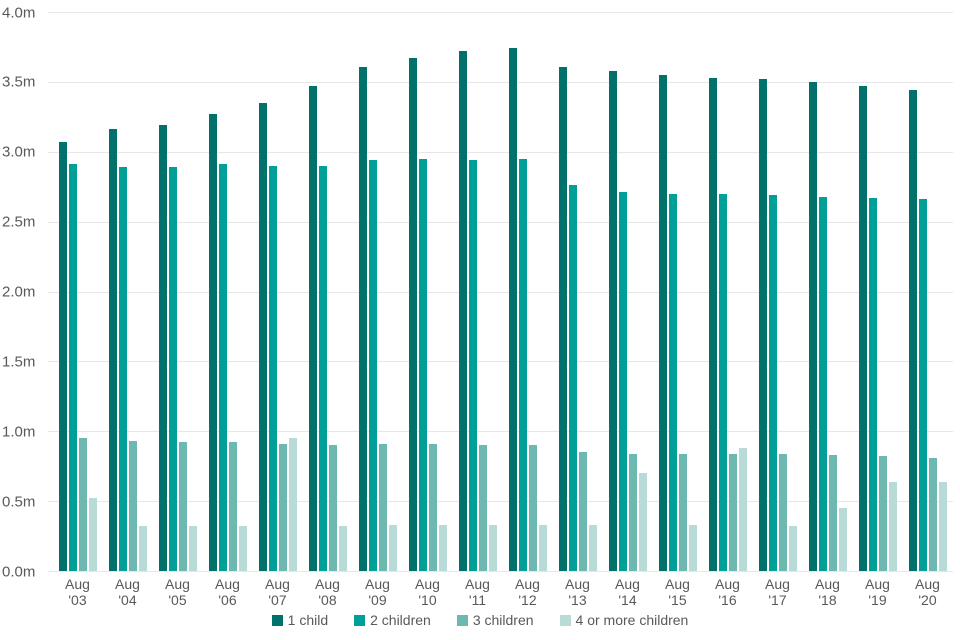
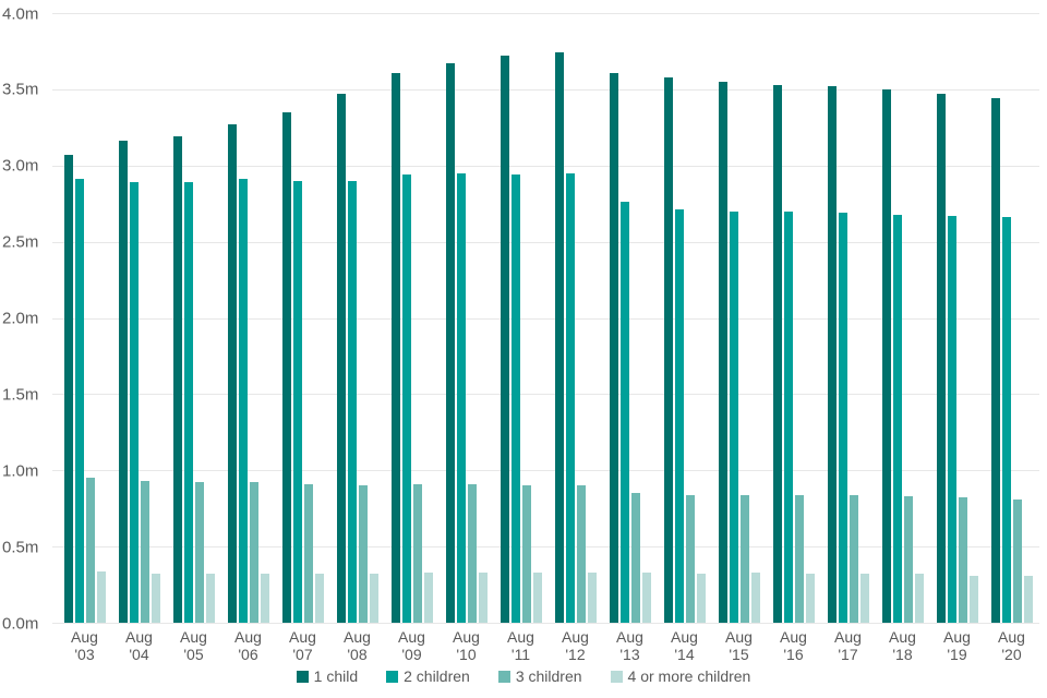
4 or more children/Aug '03: 0.52m -> 0.34m
4 or more children/Aug '07: 0.95m -> 0.32m
4 or more children/Aug '14: 0.70m -> 0.32m
4 or more children/Aug '16: 0.88m -> 0.32m
4 or more children/Aug '18: 0.45m -> 0.32m
4 or more children/Aug '19: 0.64m -> 0.31m
4 or more children/Aug '20: 0.64m -> 0.31m
